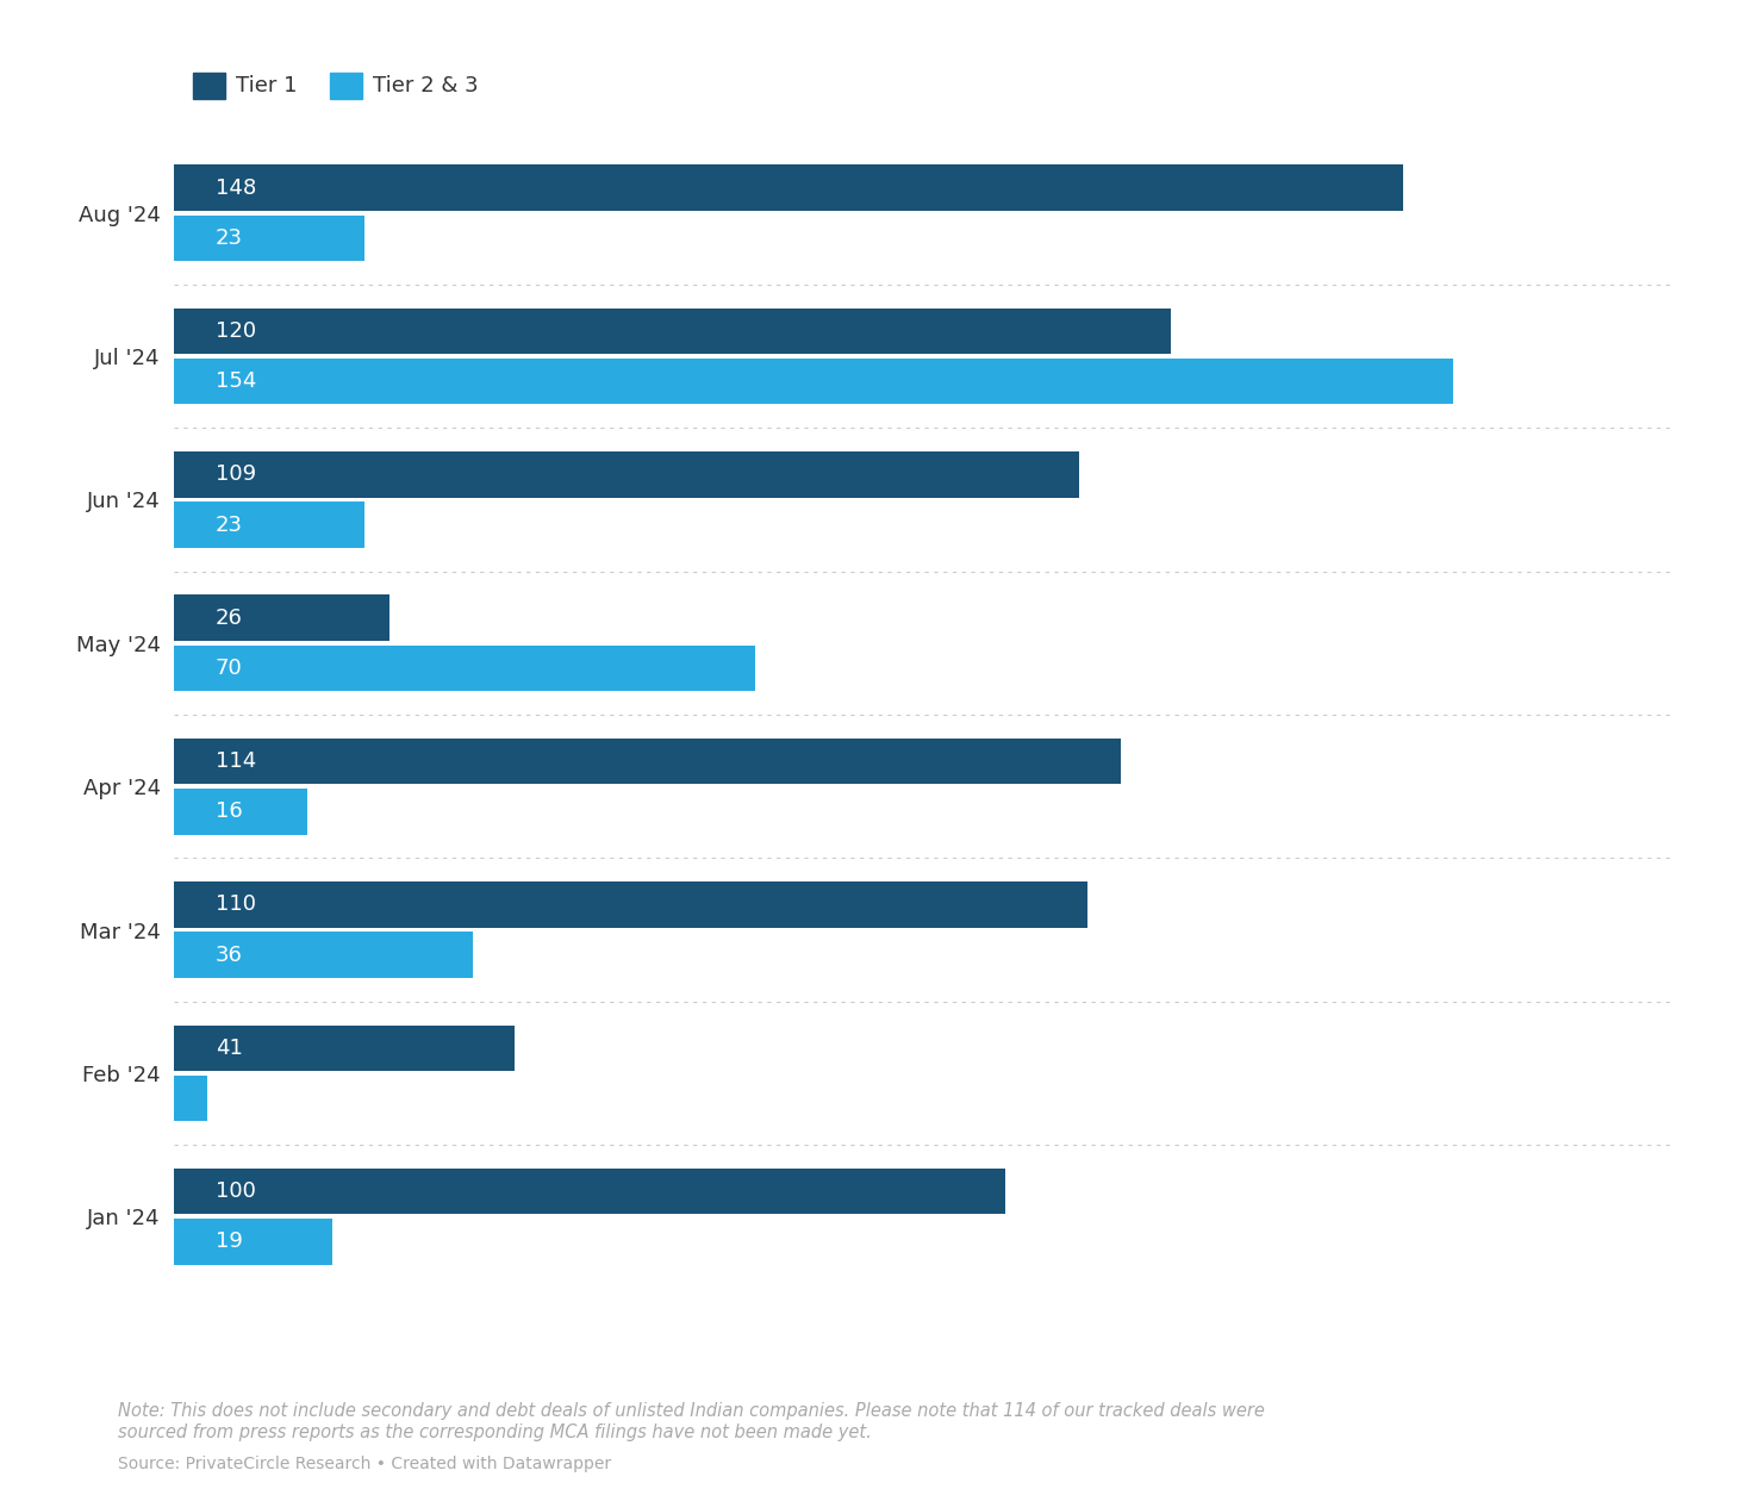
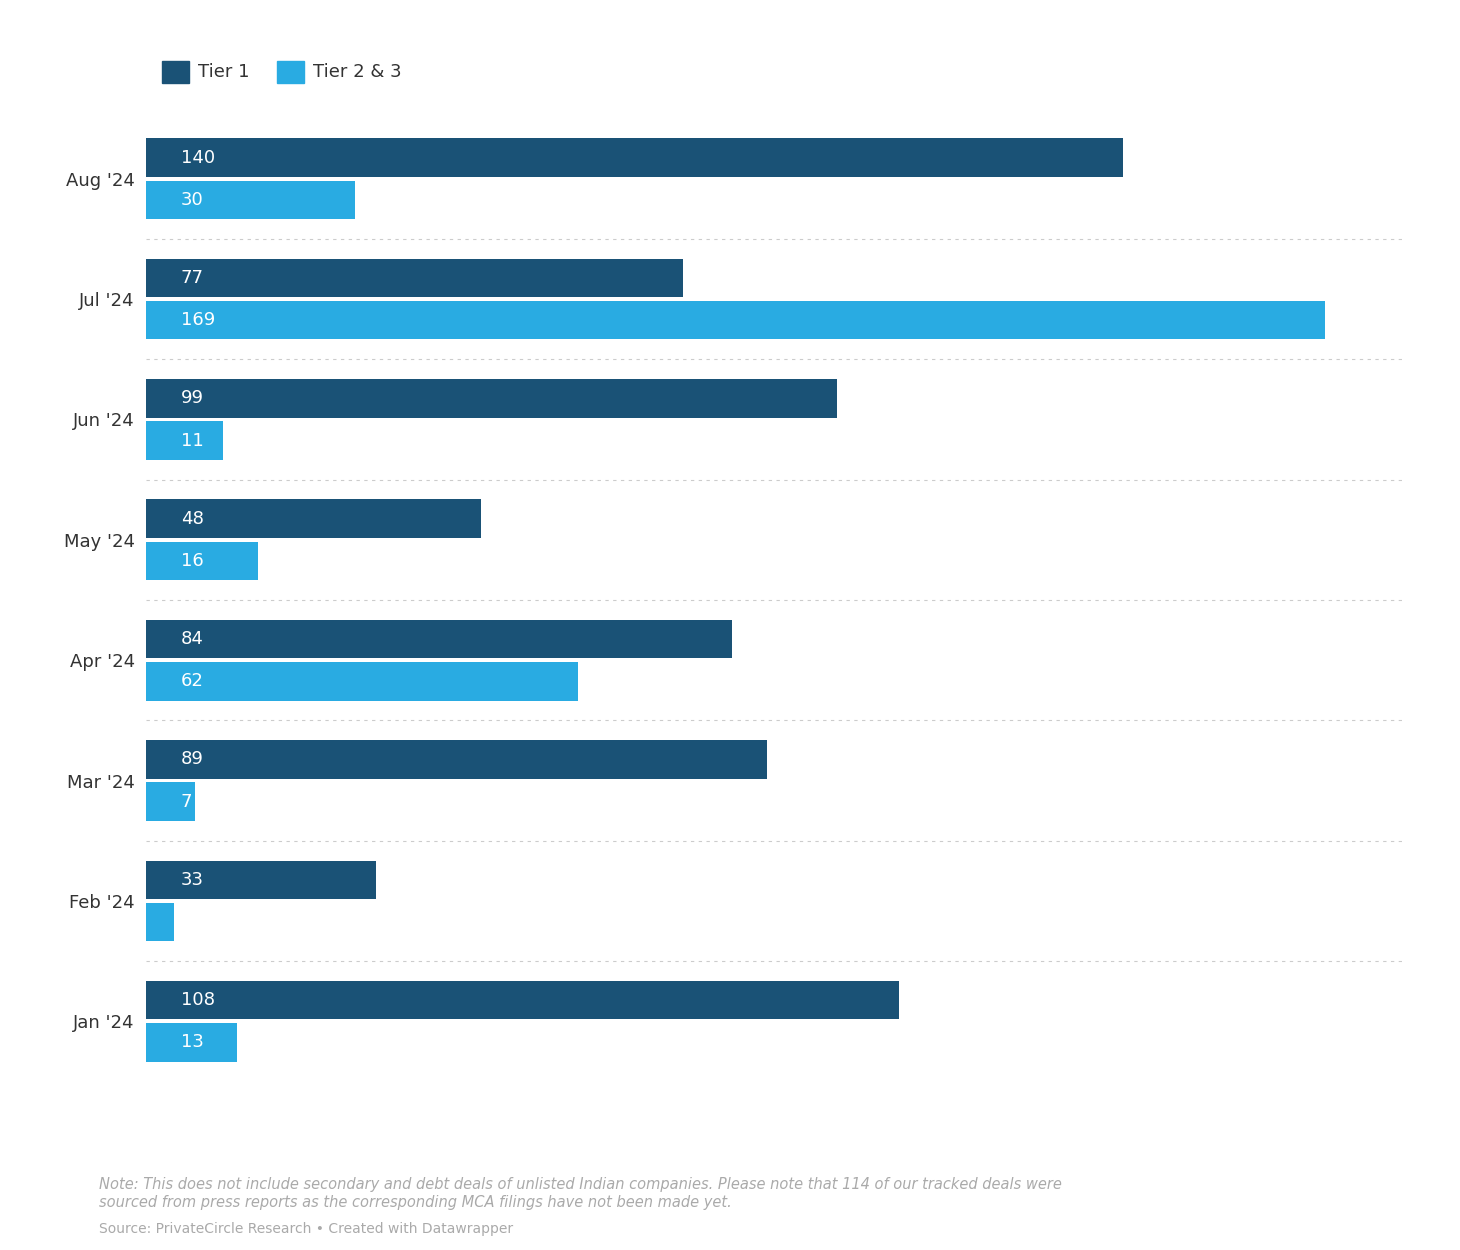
Tier 1/Aug '24: 148 -> 140
Tier 2 & 3/Aug '24: 23 -> 30
Tier 1/Jul '24: 120 -> 77
Tier 2 & 3/Jul '24: 154 -> 169
Tier 1/Jun '24: 109 -> 99
Tier 2 & 3/Jun '24: 23 -> 11
Tier 1/May '24: 26 -> 48
Tier 2 & 3/May '24: 70 -> 16
Tier 1/Apr '24: 114 -> 84
Tier 2 & 3/Apr '24: 16 -> 62
Tier 1/Mar '24: 110 -> 89
Tier 2 & 3/Mar '24: 36 -> 7
Tier 1/Feb '24: 41 -> 33
Tier 1/Jan '24: 100 -> 108
Tier 2 & 3/Jan '24: 19 -> 13
